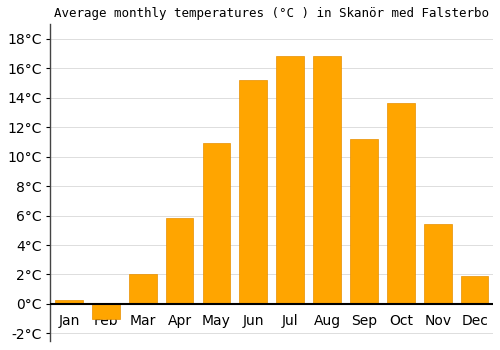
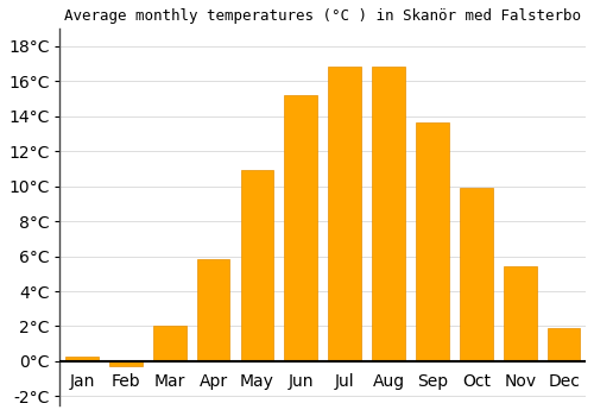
Feb: -1.0°C -> -0.3°C
Sep: 11.2°C -> 13.6°C
Oct: 13.6°C -> 9.9°C
